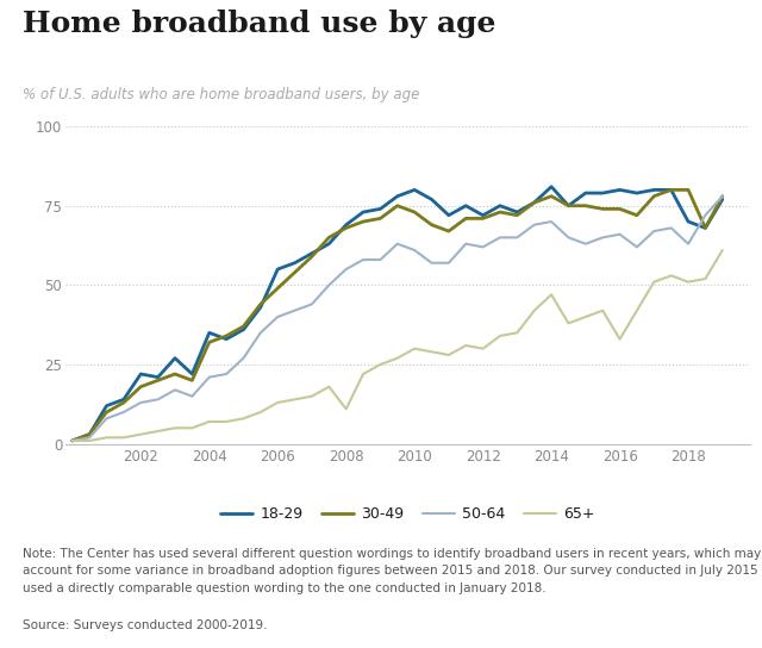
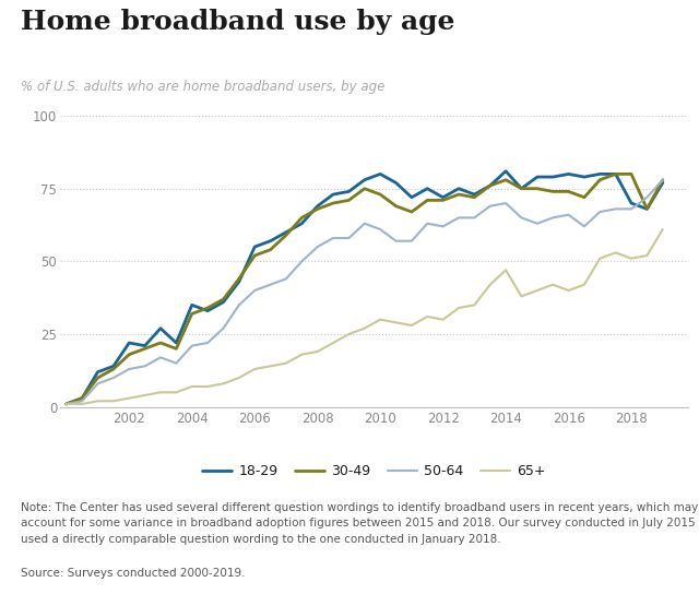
30-49/2006: 49 -> 52
65+/2008: 11 -> 19
65+/2016: 33 -> 40
50-64/2018: 63 -> 68
